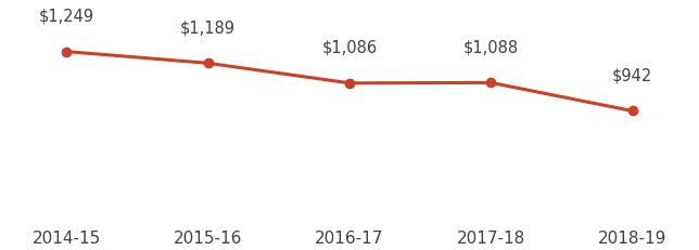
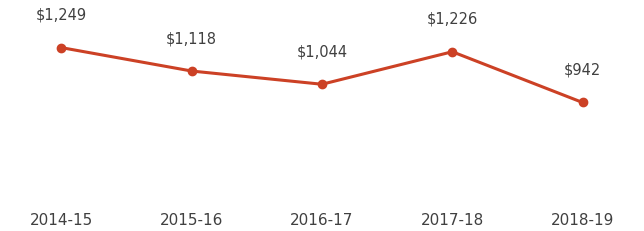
2015-16: $1,189 -> $1,118
2016-17: $1,086 -> $1,044
2017-18: $1,088 -> $1,226
